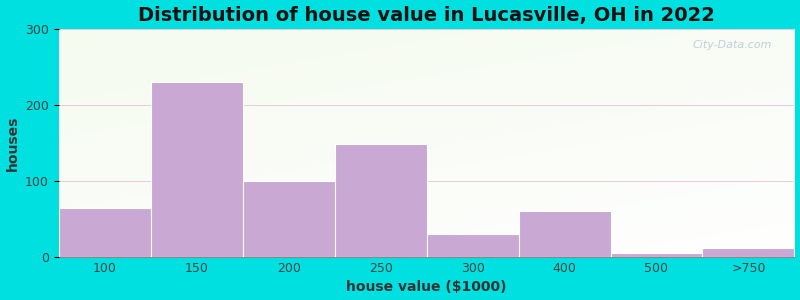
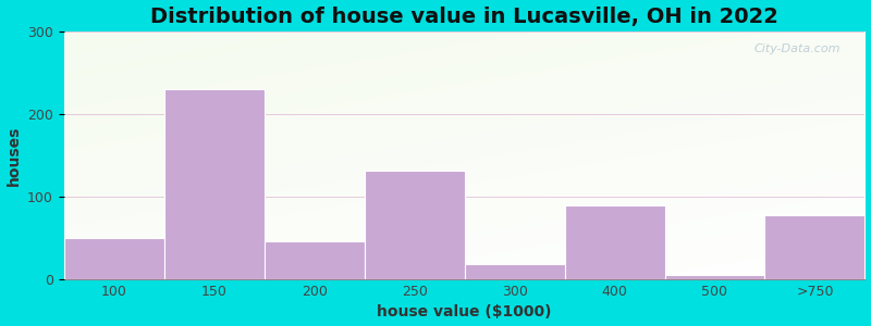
100: 65 -> 50
200: 100 -> 46
250: 148 -> 132
300: 30 -> 18
400: 60 -> 90
>750: 12 -> 78
